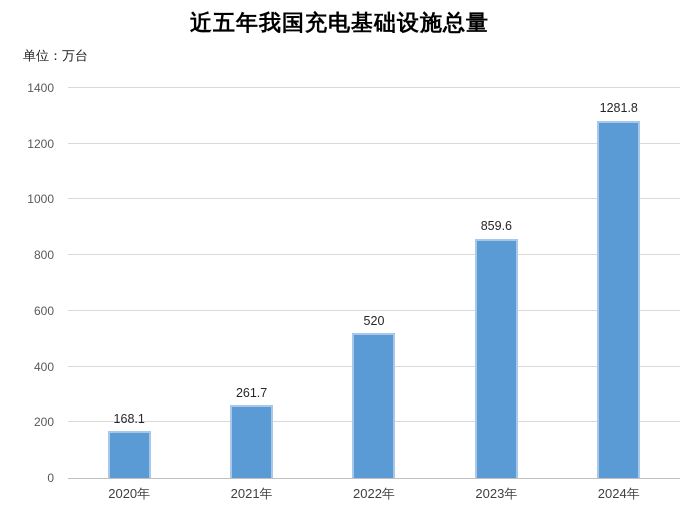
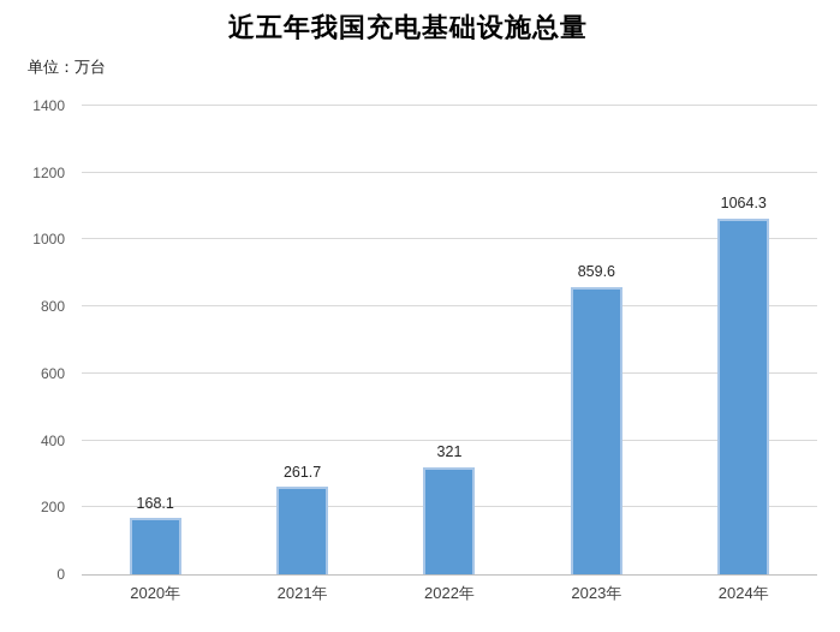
2022年: 520 -> 321
2024年: 1281.8 -> 1064.3
